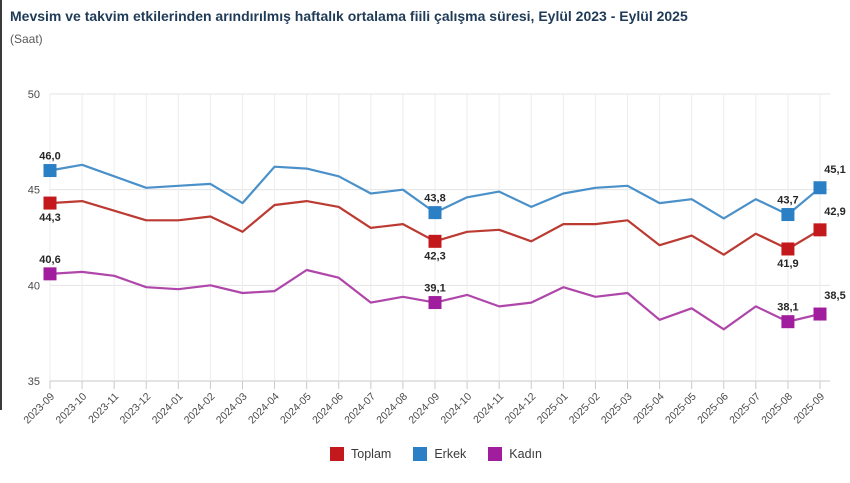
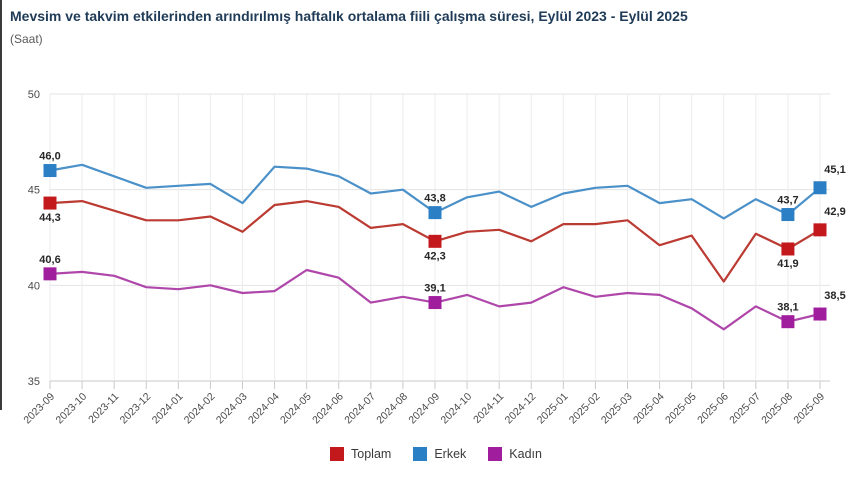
Kadın/2025-04: 38.2 -> 39.5
Toplam/2025-06: 41.6 -> 40.2
